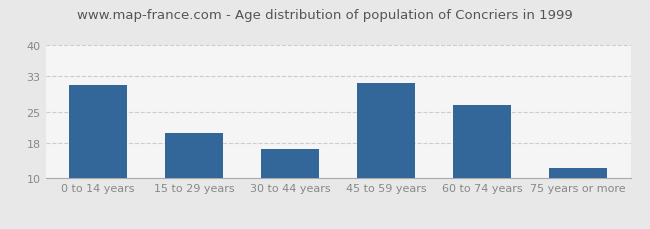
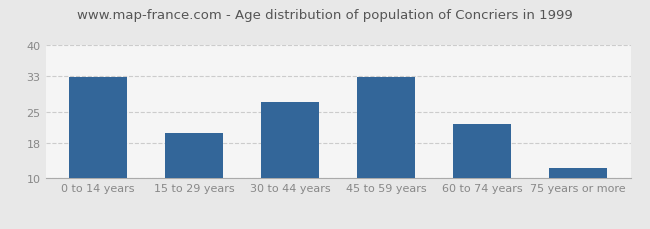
0 to 14 years: 31.0 -> 32.8
30 to 44 years: 16.5 -> 27.2
45 to 59 years: 31.5 -> 32.8
60 to 74 years: 26.5 -> 22.2
